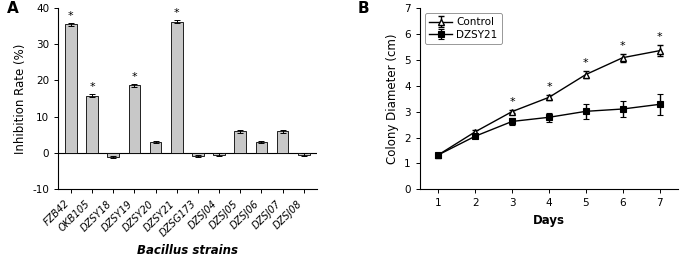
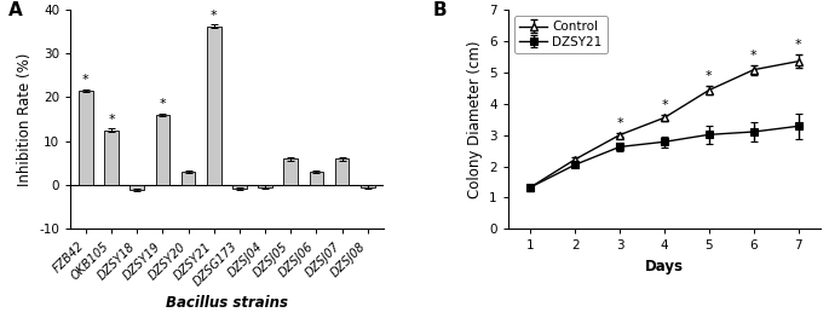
FZB42: 35.5 -> 21.5
OKB105: 15.8 -> 12.5
DZSY19: 18.7 -> 16.0
